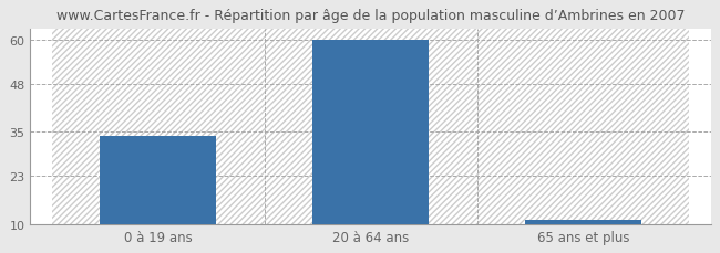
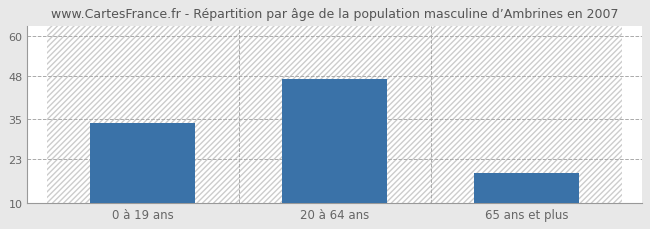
20 à 64 ans: 60 -> 47
65 ans et plus: 11 -> 19
